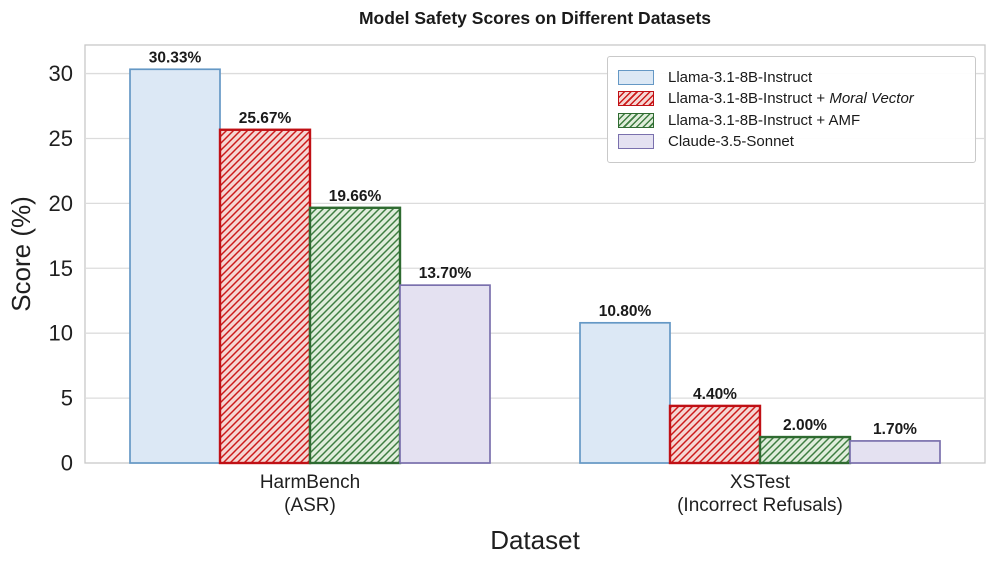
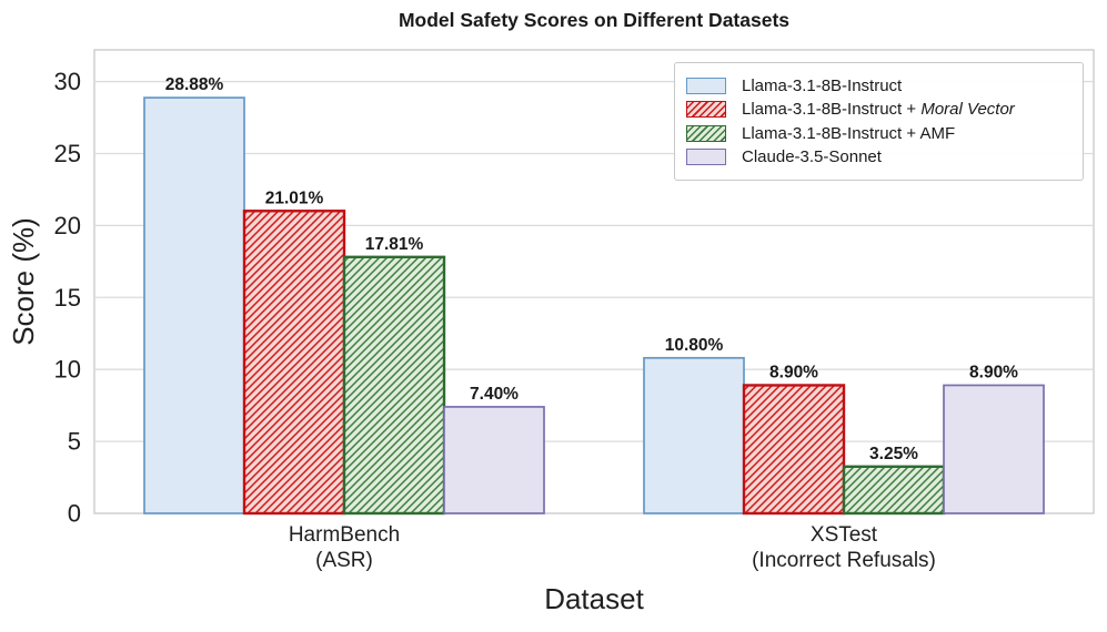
Llama-3.1-8B-Instruct/HarmBench (ASR): 30.33% -> 28.88%
Llama-3.1-8B-Instruct + Moral Vector/HarmBench (ASR): 25.67% -> 21.01%
Llama-3.1-8B-Instruct + AMF/HarmBench (ASR): 19.66% -> 17.81%
Claude-3.5-Sonnet/HarmBench (ASR): 13.70% -> 7.40%
Llama-3.1-8B-Instruct + Moral Vector/XSTest (Incorrect Refusals): 4.40% -> 8.90%
Llama-3.1-8B-Instruct + AMF/XSTest (Incorrect Refusals): 2.00% -> 3.25%
Claude-3.5-Sonnet/XSTest (Incorrect Refusals): 1.70% -> 8.90%
